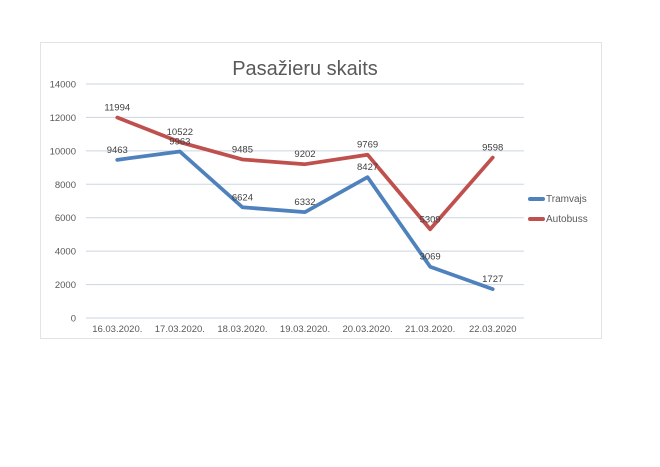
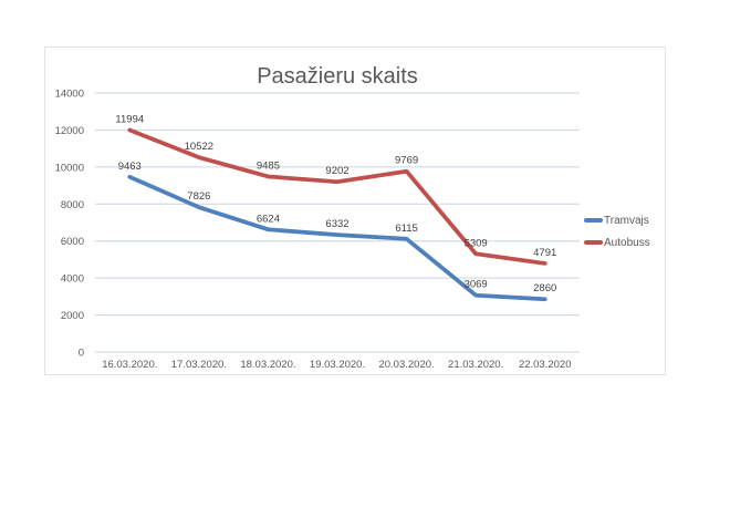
Tramvajs/17.03.2020.: 9963 -> 7826
Tramvajs/20.03.2020.: 8427 -> 6115
Tramvajs/22.03.2020: 1727 -> 2860
Autobuss/22.03.2020: 9598 -> 4791
